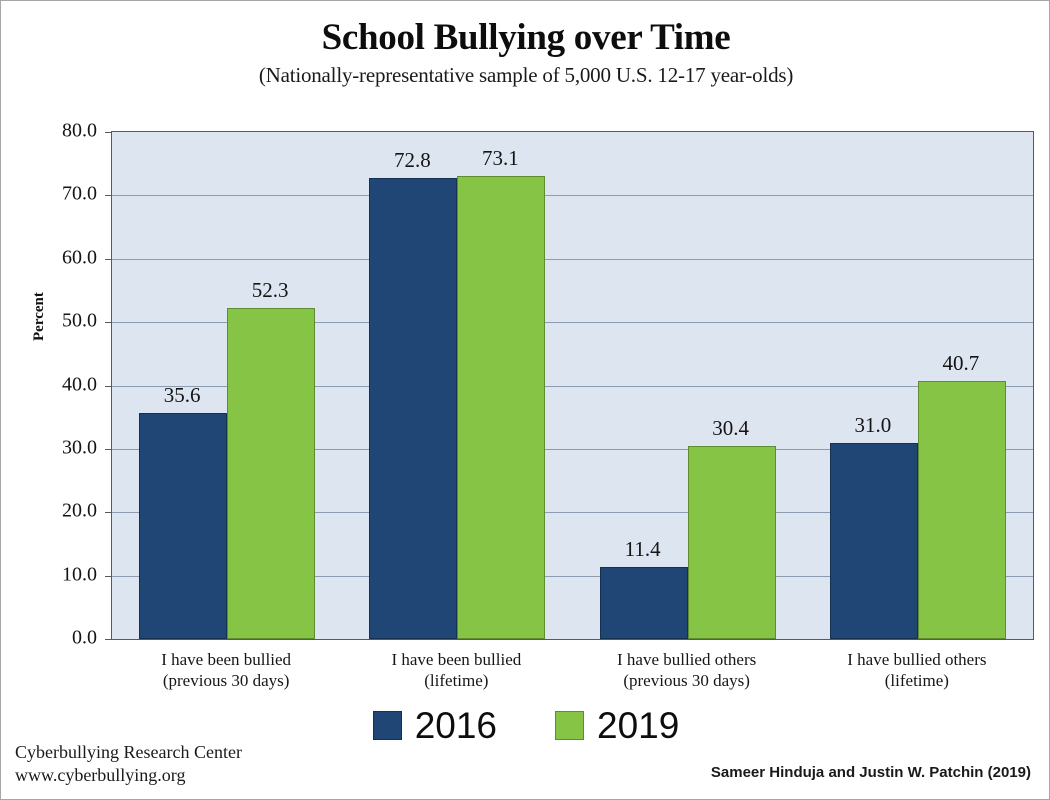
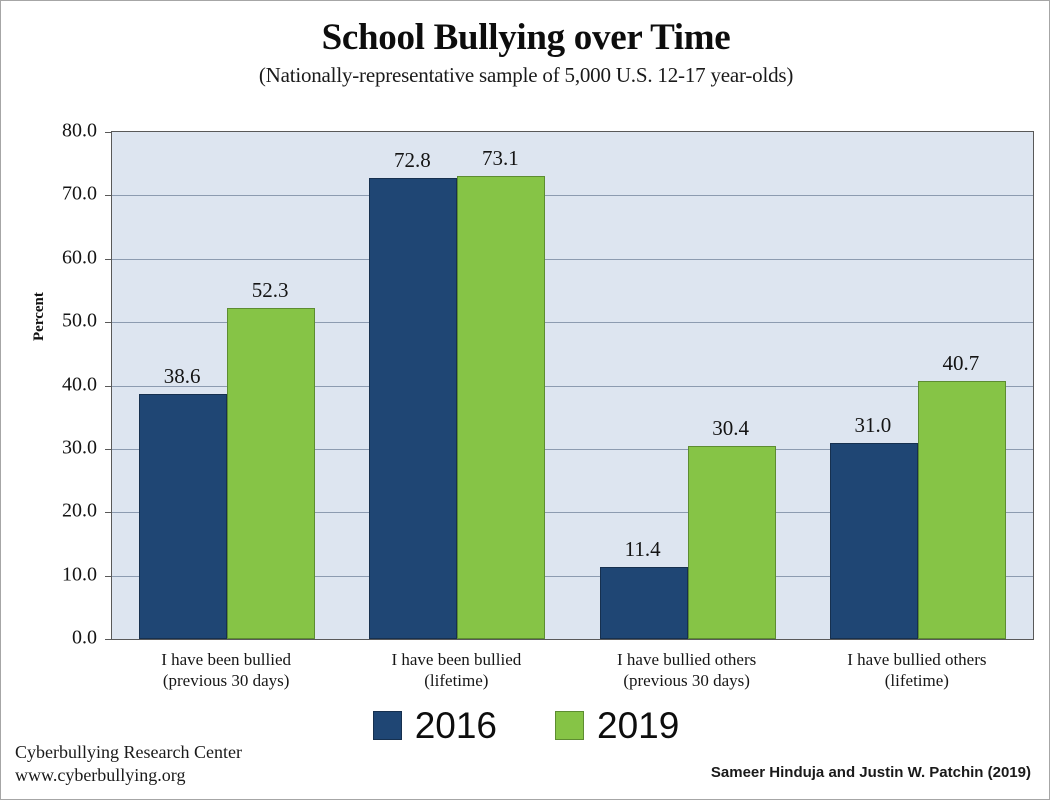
2016/I have been bullied (previous 30 days): 35.6 -> 38.6
